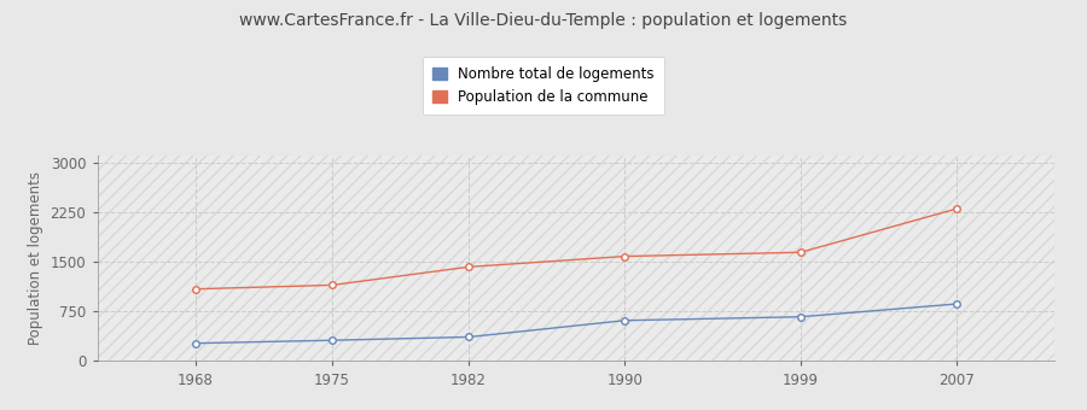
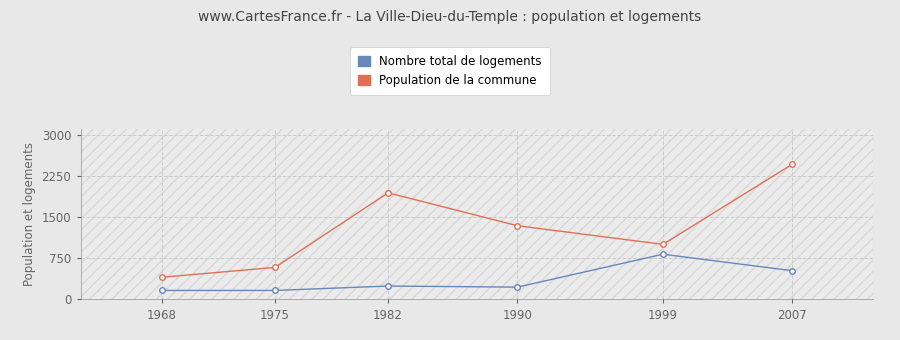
Nombre total de logements/1968: 260 -> 160
Population de la commune/1968: 1080 -> 400
Nombre total de logements/1975: 310 -> 160
Population de la commune/1975: 1140 -> 580
Nombre total de logements/1982: 360 -> 240
Population de la commune/1982: 1420 -> 1940
Nombre total de logements/1990: 610 -> 220
Population de la commune/1990: 1580 -> 1340
Nombre total de logements/1999: 660 -> 820
Population de la commune/1999: 1640 -> 1000
Nombre total de logements/2007: 860 -> 520
Population de la commune/2007: 2300 -> 2460
